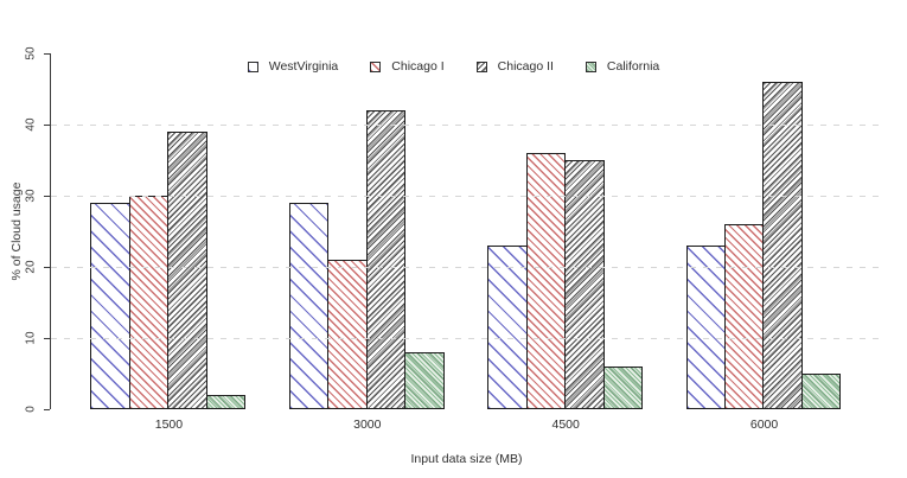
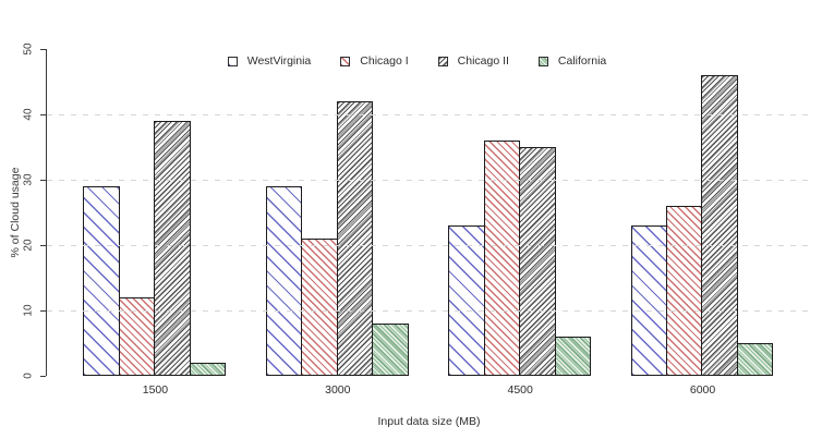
Chicago I/1500: 30 -> 12
